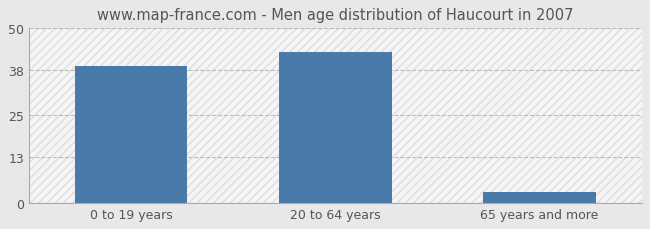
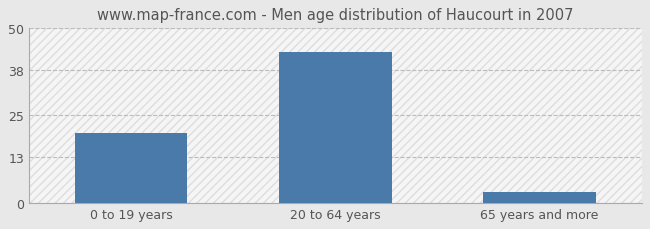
0 to 19 years: 39 -> 20
